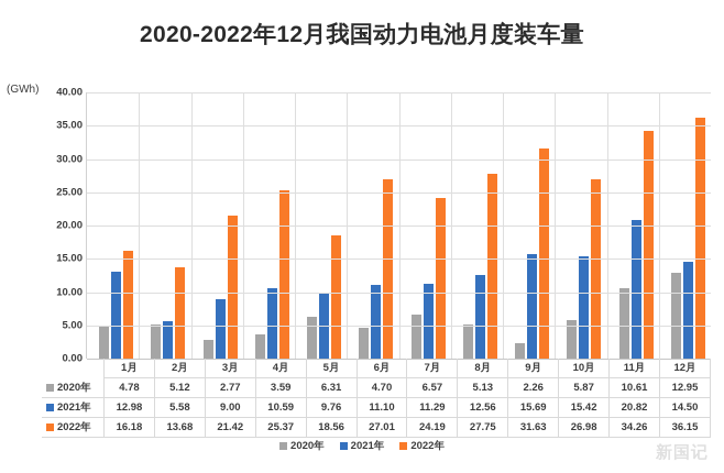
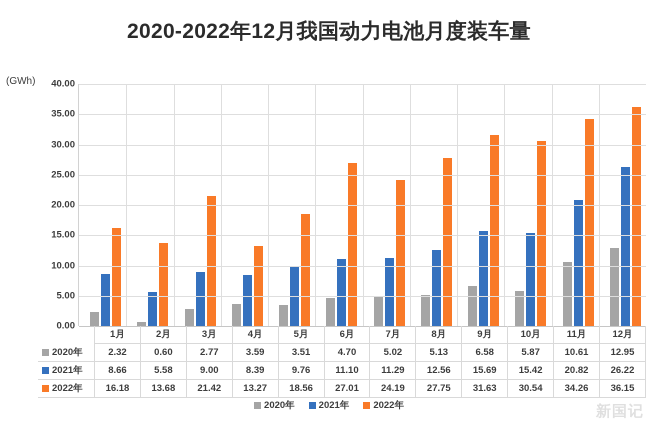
2020年/1月: 4.78 -> 2.32
2021年/1月: 12.98 -> 8.66
2020年/2月: 5.12 -> 0.60
2021年/4月: 10.59 -> 8.39
2022年/4月: 25.37 -> 13.27
2020年/5月: 6.31 -> 3.51
2020年/7月: 6.57 -> 5.02
2020年/9月: 2.26 -> 6.58
2022年/10月: 26.98 -> 30.54
2021年/12月: 14.50 -> 26.22
